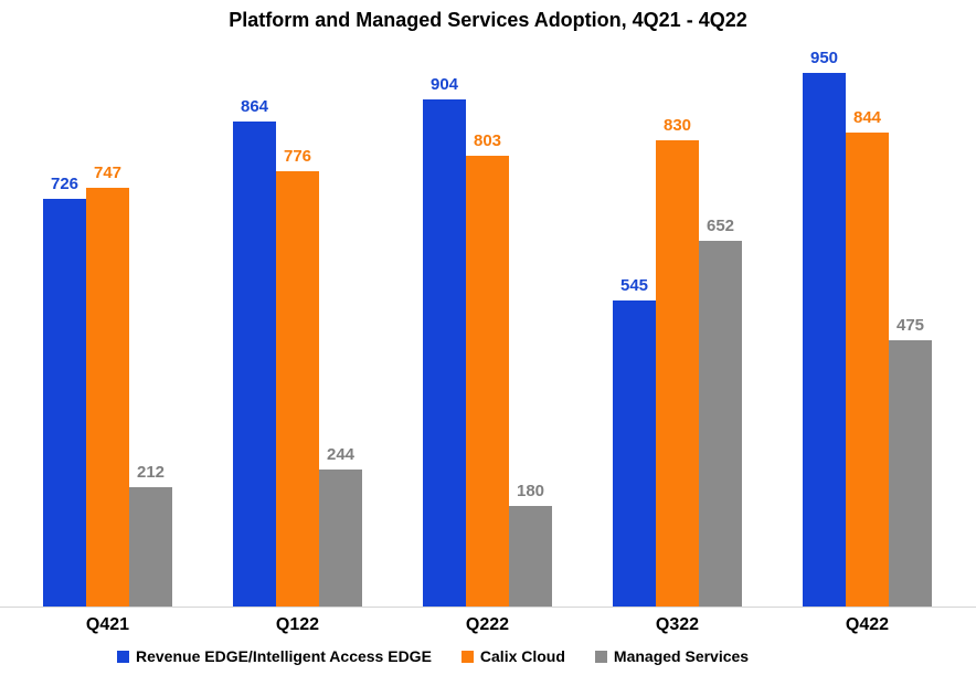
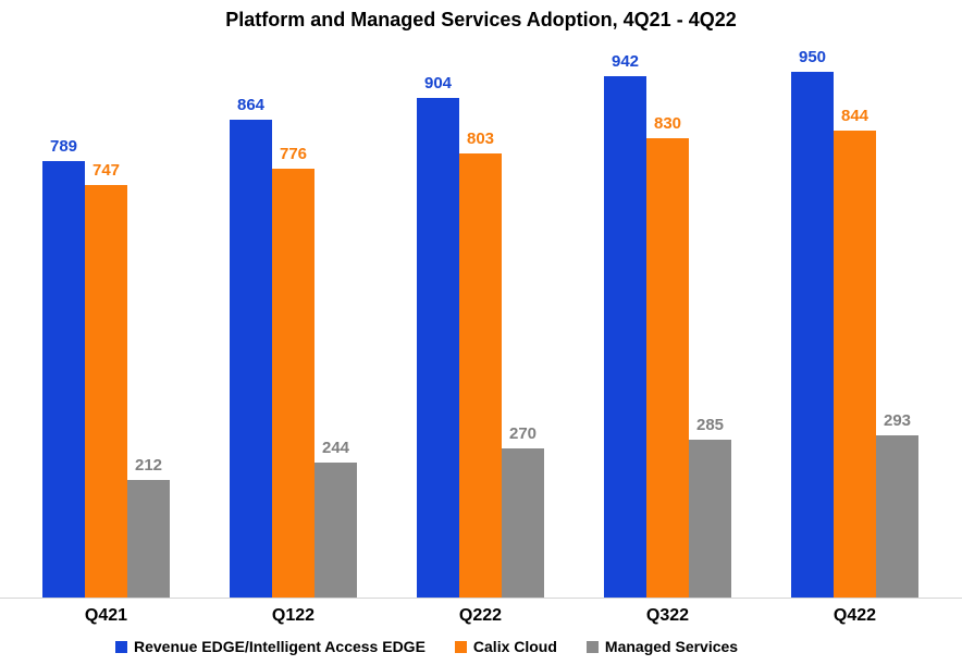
Revenue EDGE/Intelligent Access EDGE/Q421: 726 -> 789
Managed Services/Q222: 180 -> 270
Revenue EDGE/Intelligent Access EDGE/Q322: 545 -> 942
Managed Services/Q322: 652 -> 285
Managed Services/Q422: 475 -> 293
